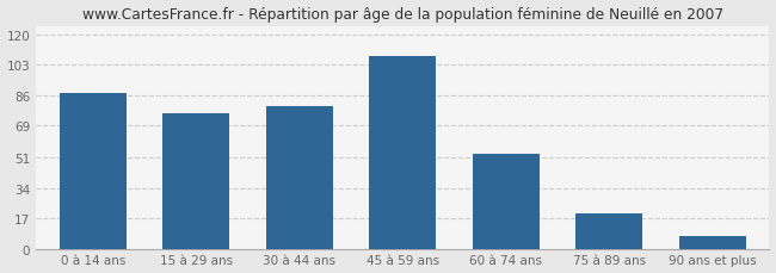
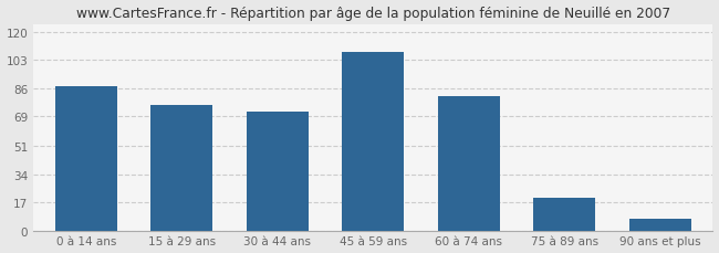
30 à 44 ans: 80 -> 72
60 à 74 ans: 53 -> 81
